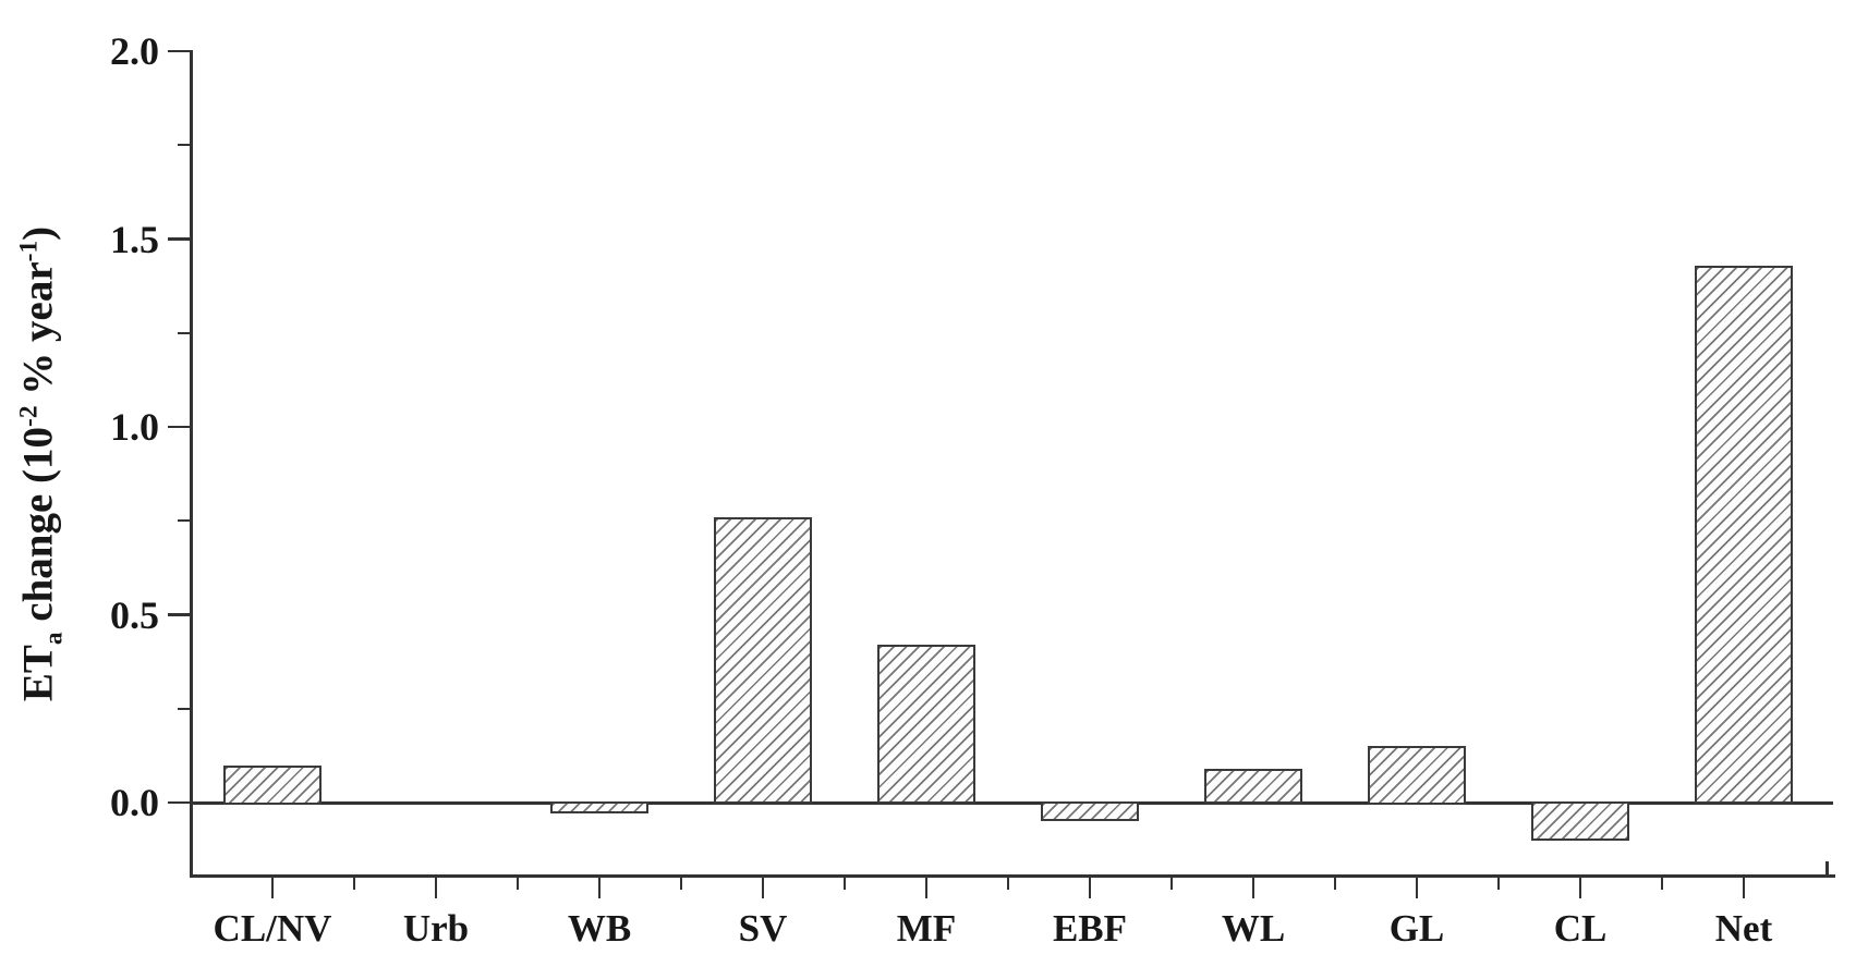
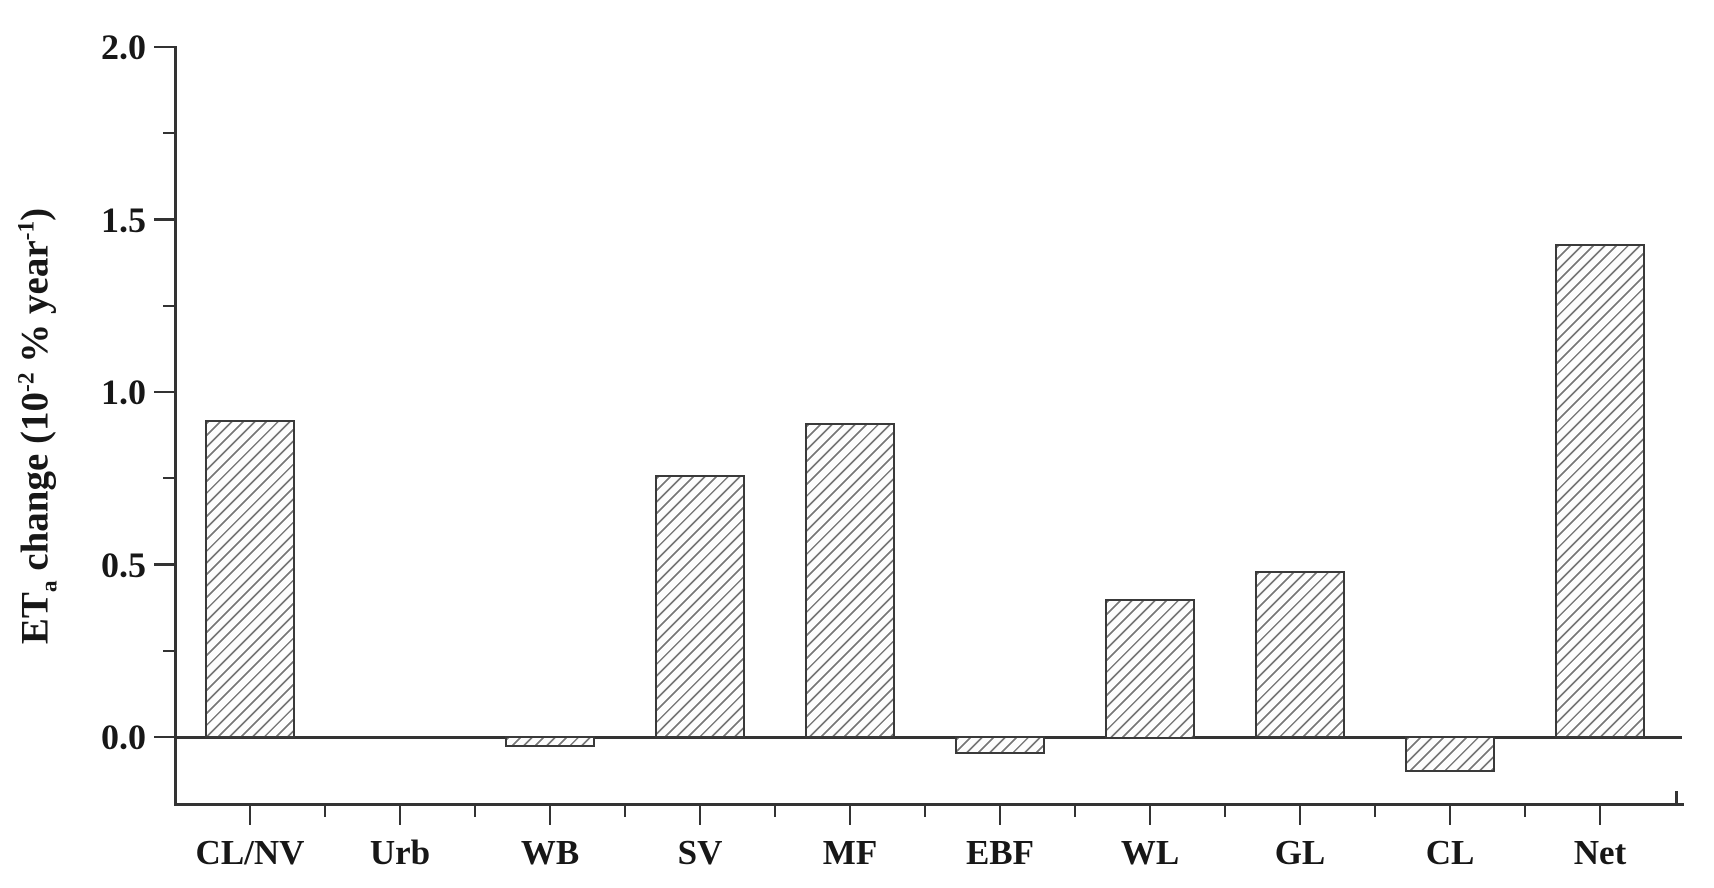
CL/NV: 0.10 -> 0.92
MF: 0.42 -> 0.91
WL: 0.09 -> 0.40
GL: 0.15 -> 0.48
